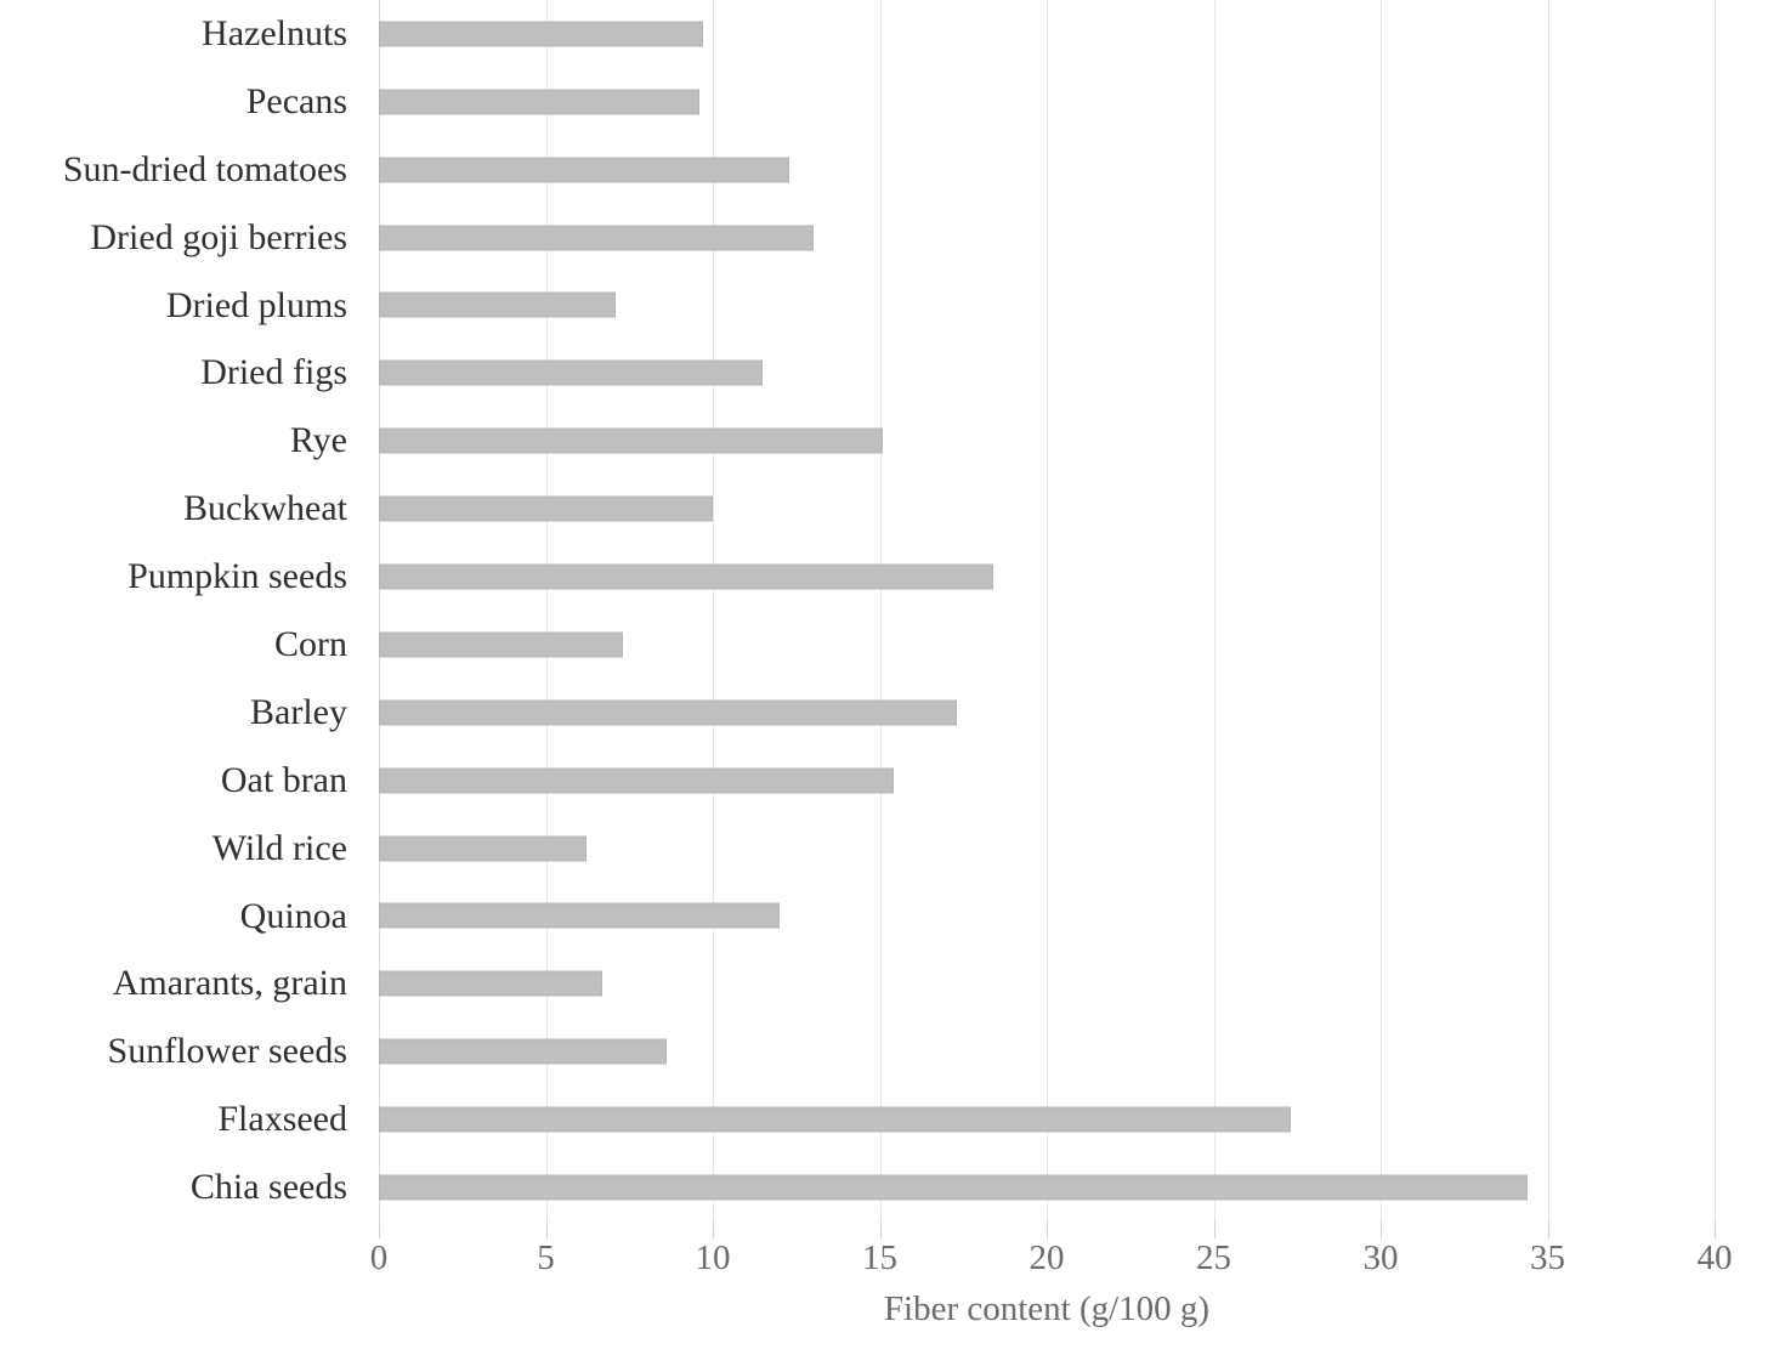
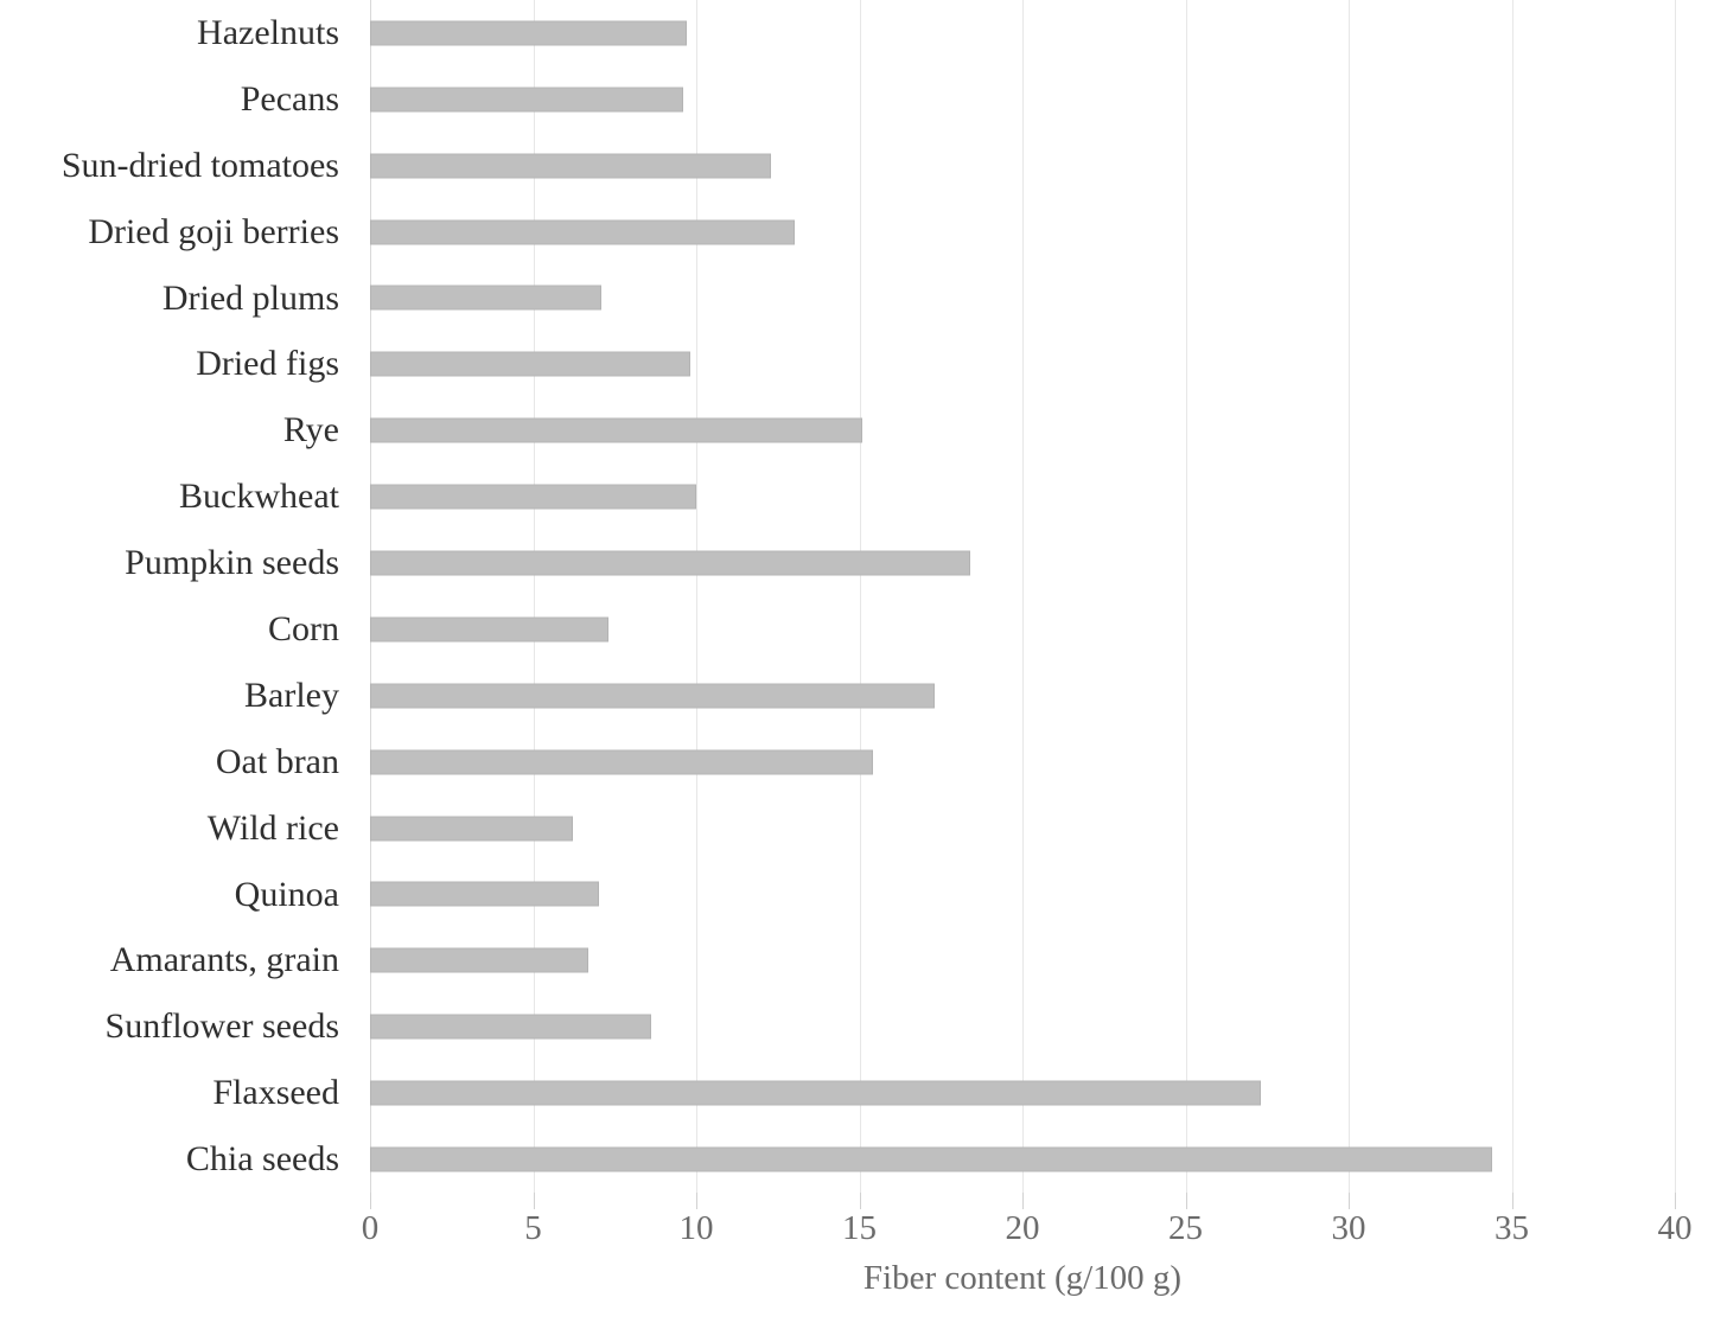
Dried figs: 11.5 -> 9.8
Quinoa: 12.0 -> 7.0
